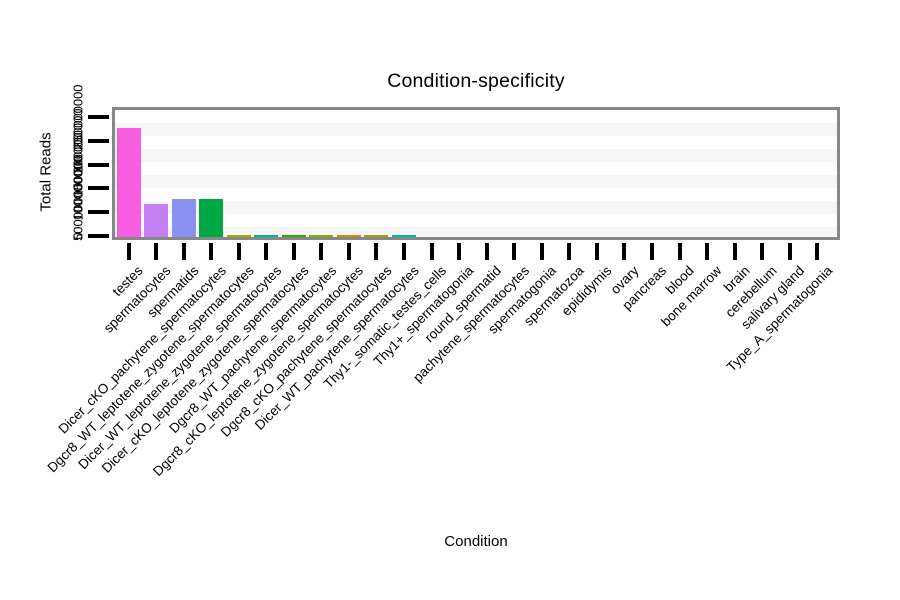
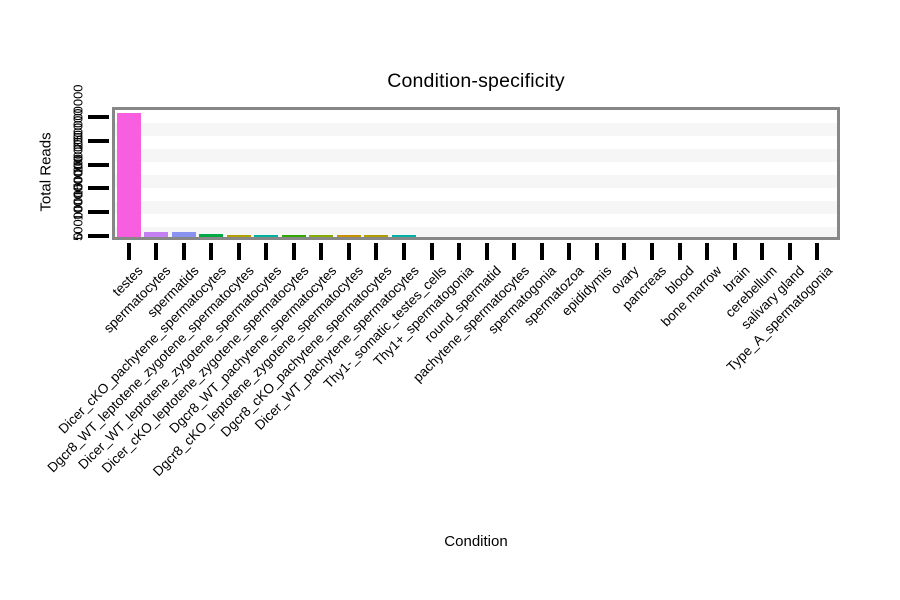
testes: 230000000 -> 260000000
spermatocytes: 70000000 -> 10000000
spermatids: 80000000 -> 10000000
Dicer_cKO_pachytene_spermatocytes: 80000000 -> 10000000
